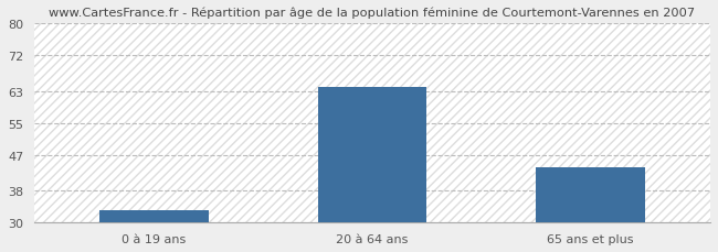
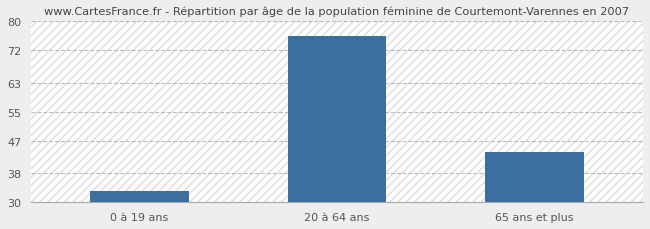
20 à 64 ans: 64 -> 76
